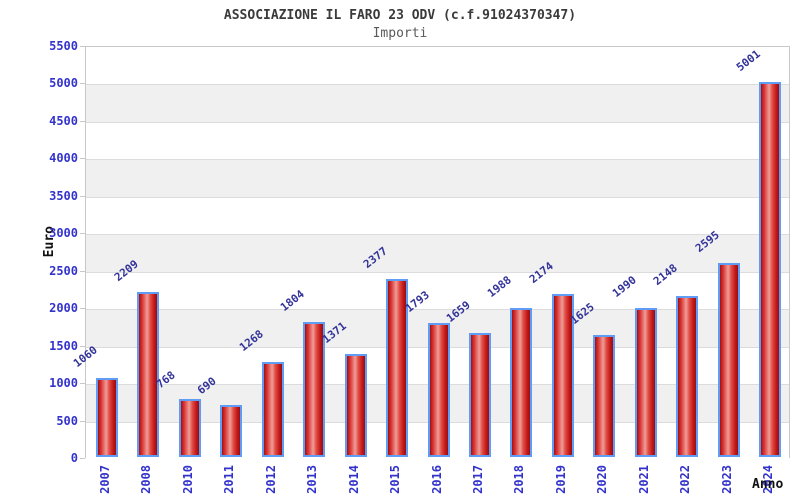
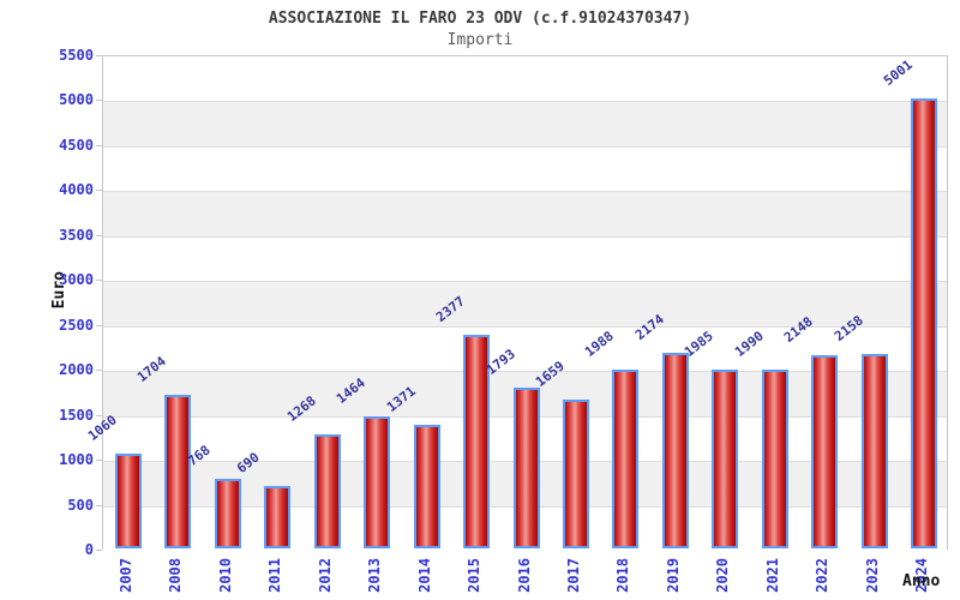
2008: 2209 -> 1704
2013: 1804 -> 1464
2020: 1625 -> 1985
2023: 2595 -> 2158
